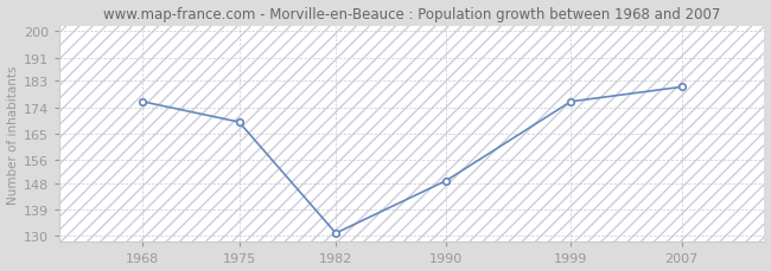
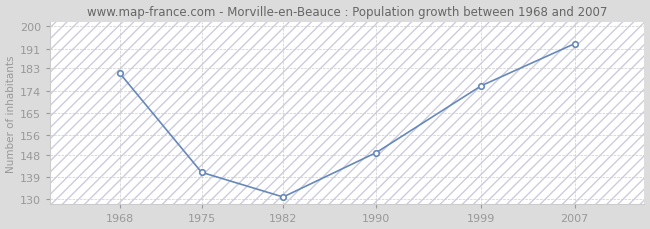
1968: 176 -> 181
1975: 169 -> 141
2007: 181 -> 193
